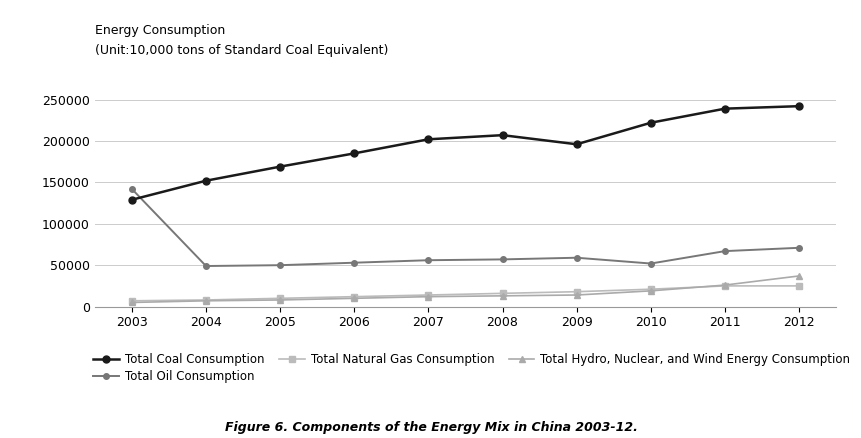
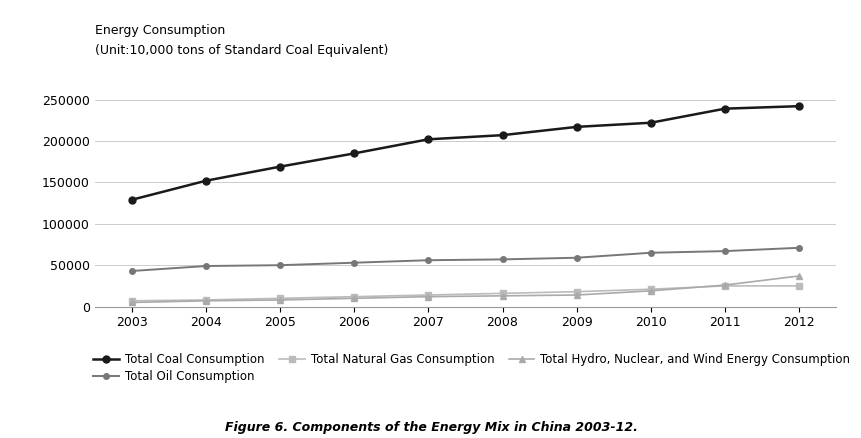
Total Oil Consumption/2003: 142000 -> 43000
Total Coal Consumption/2009: 196000 -> 217000
Total Oil Consumption/2010: 52000 -> 65000
